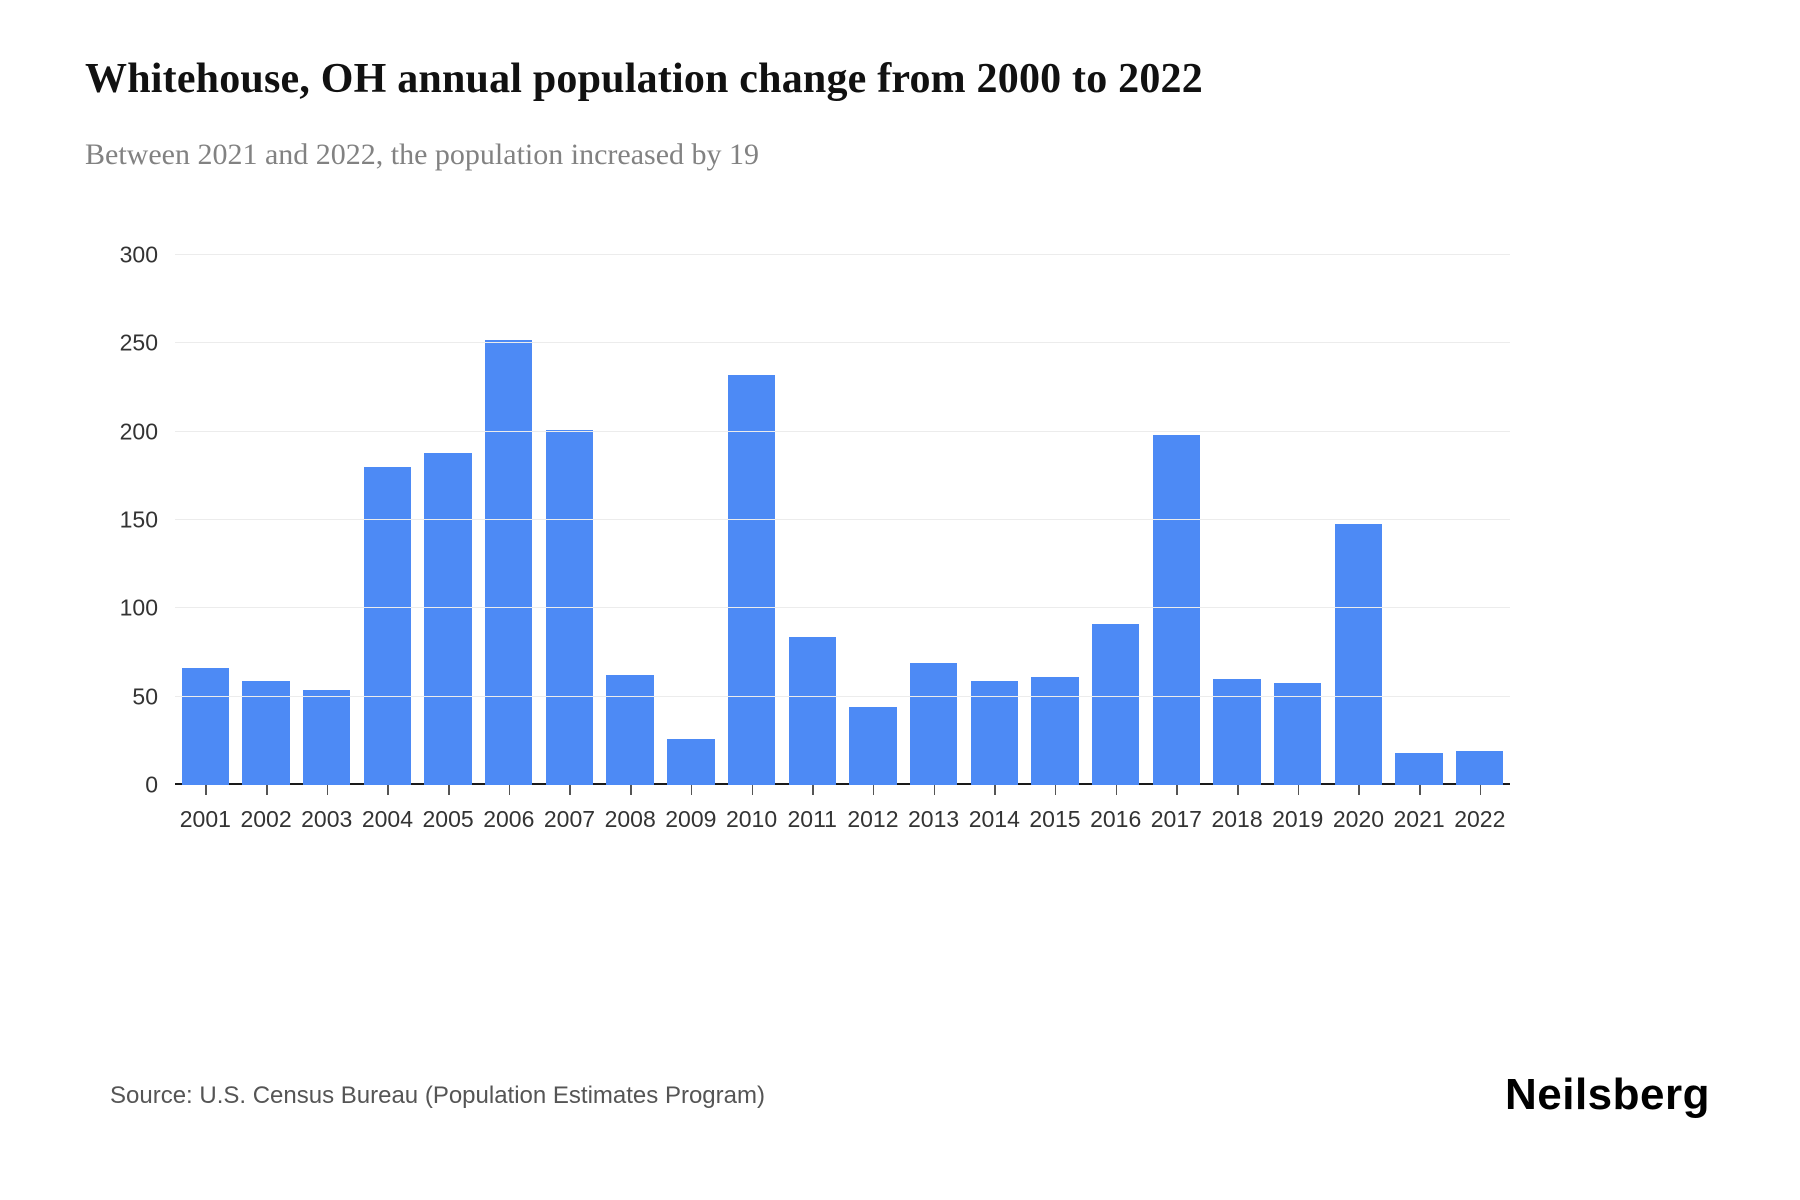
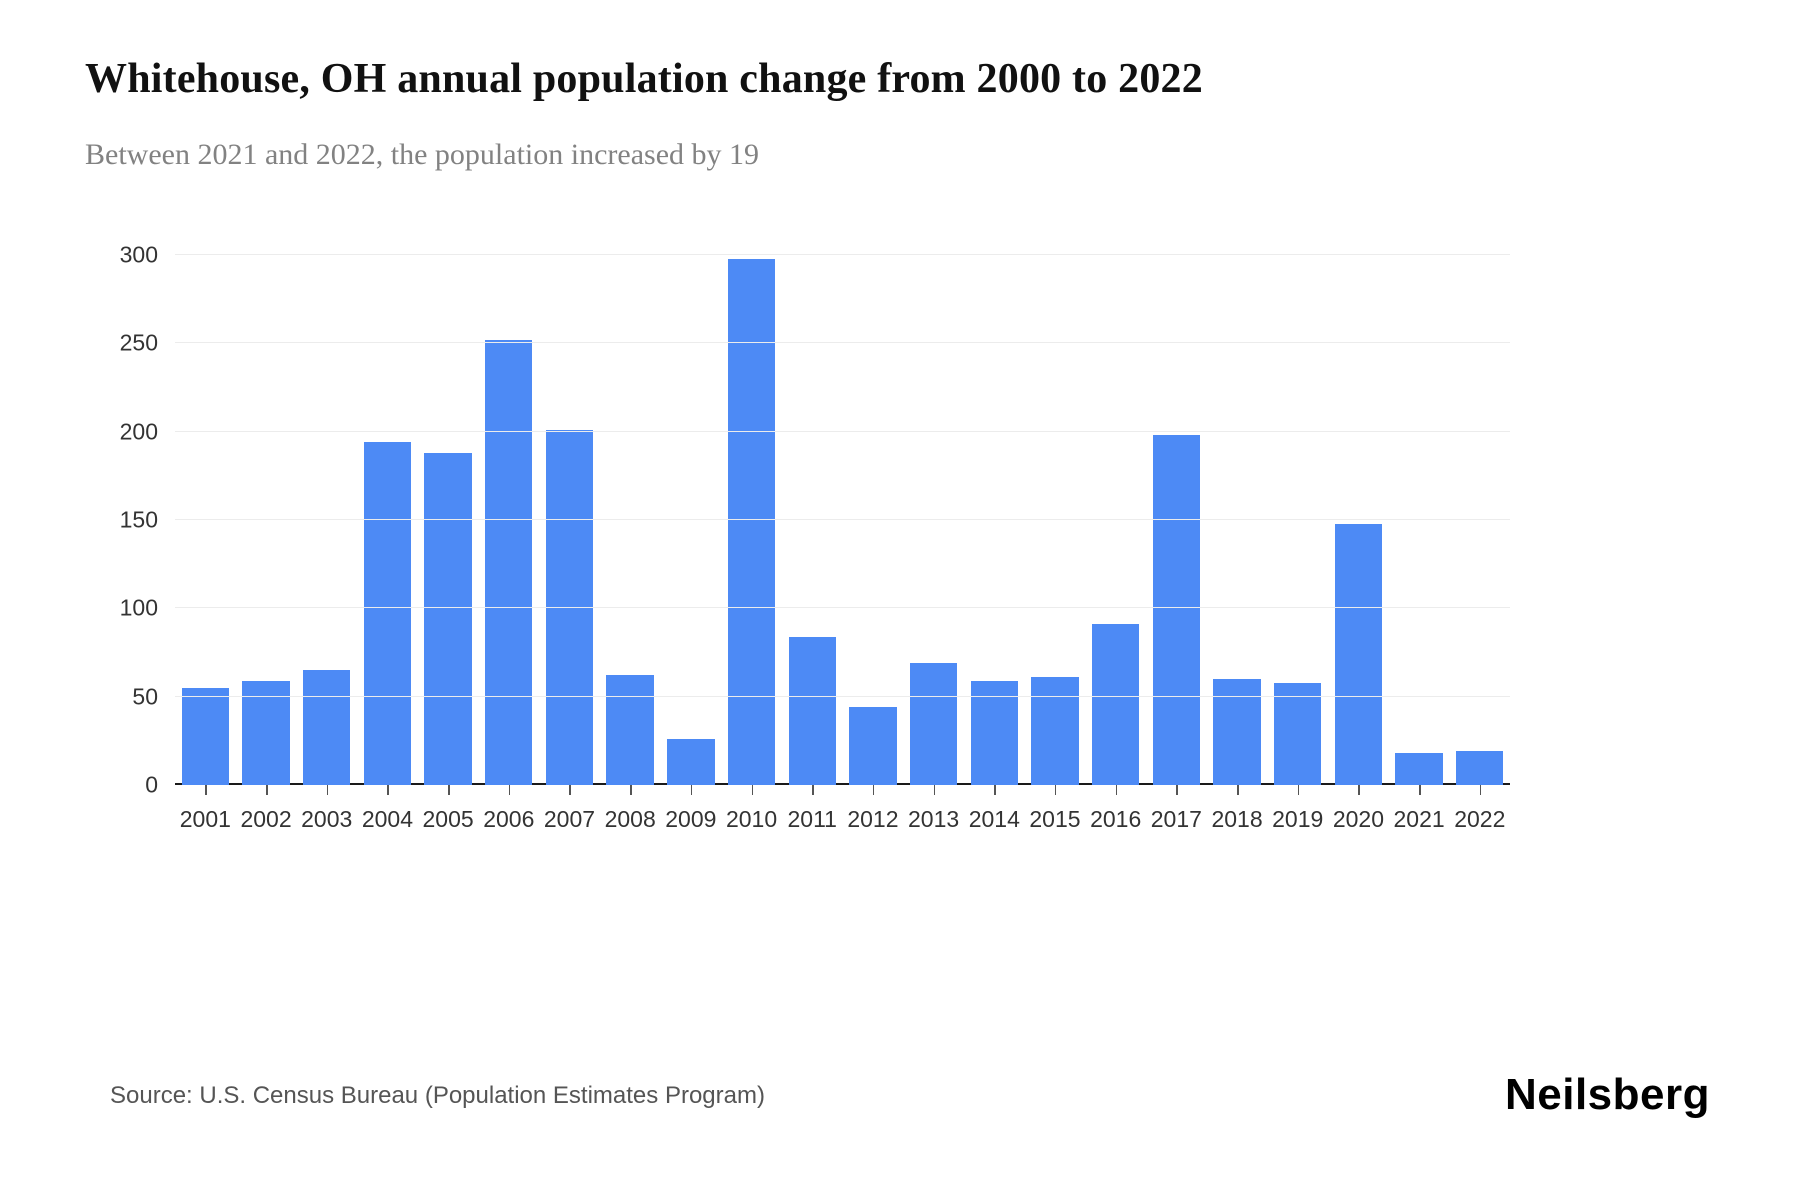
2001: 66 -> 55
2003: 54 -> 65
2004: 180 -> 194
2010: 232 -> 298
